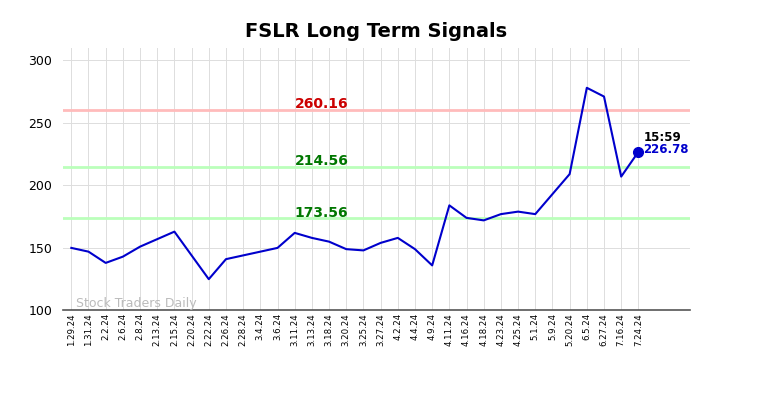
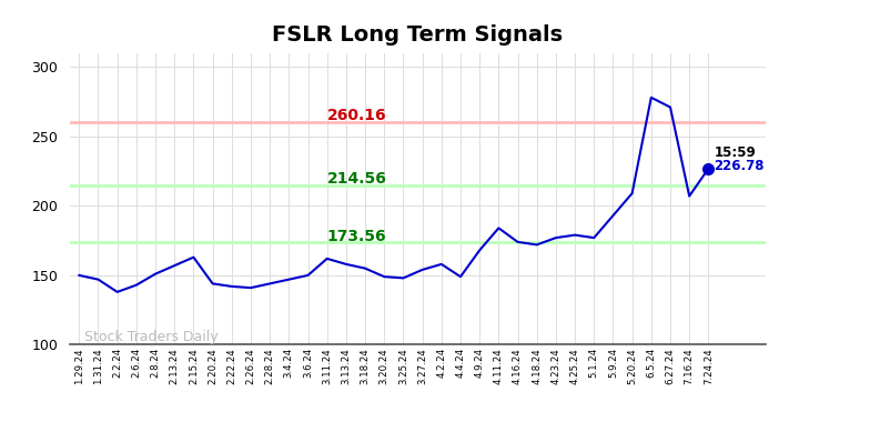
2.22.24: 125 -> 142
4.9.24: 136 -> 168
